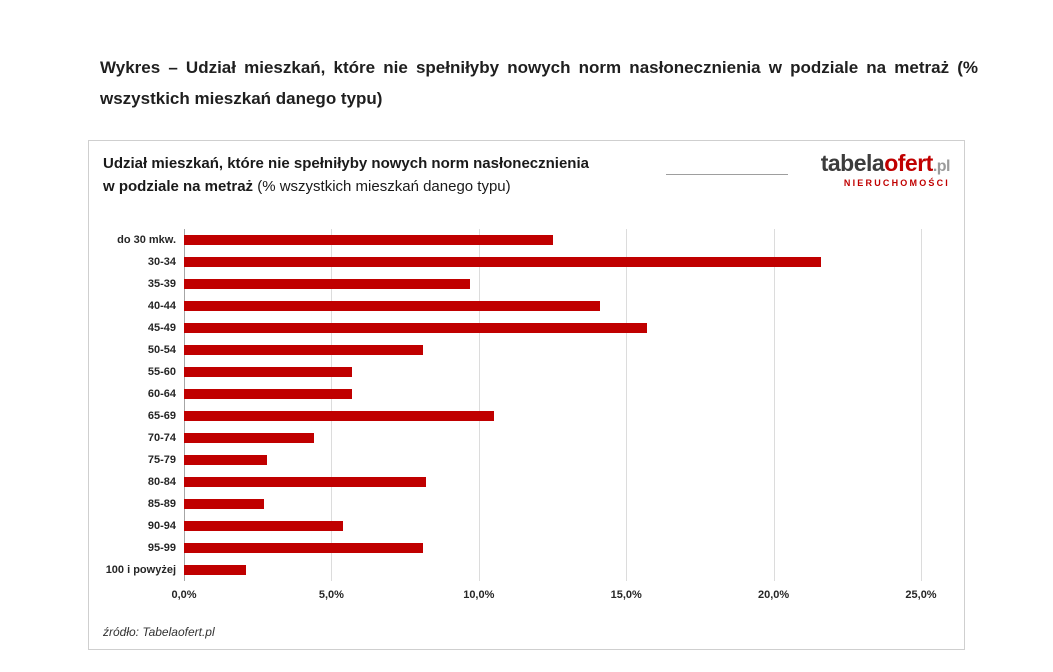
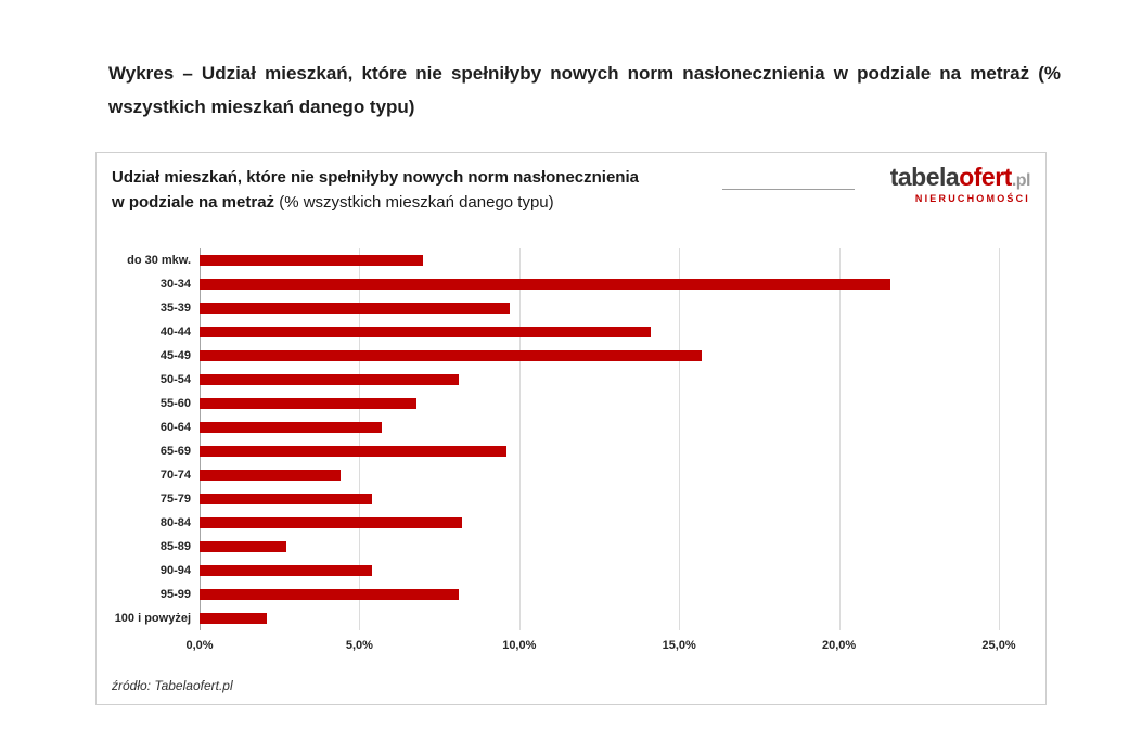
do 30 mkw.: 12,5% -> 7,0%
55-60: 5,7% -> 6,8%
65-69: 10,5% -> 9,6%
75-79: 2,8% -> 5,4%
